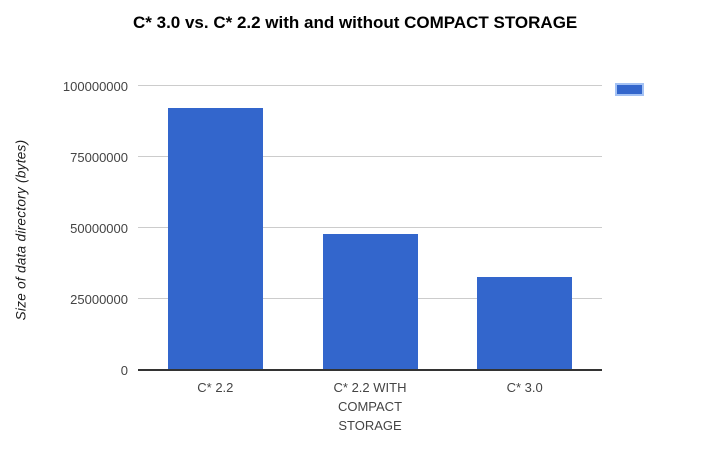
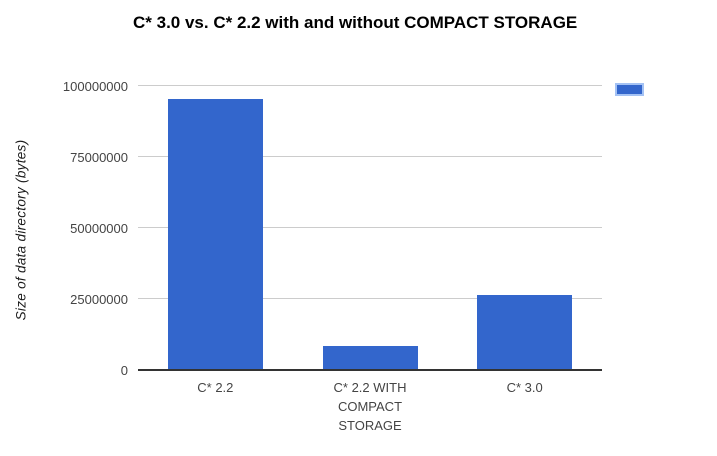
C* 2.2: 92000000 -> 95000000
C* 2.2 WITH COMPACT STORAGE: 48000000 -> 8000000
C* 3.0: 32000000 -> 26000000
